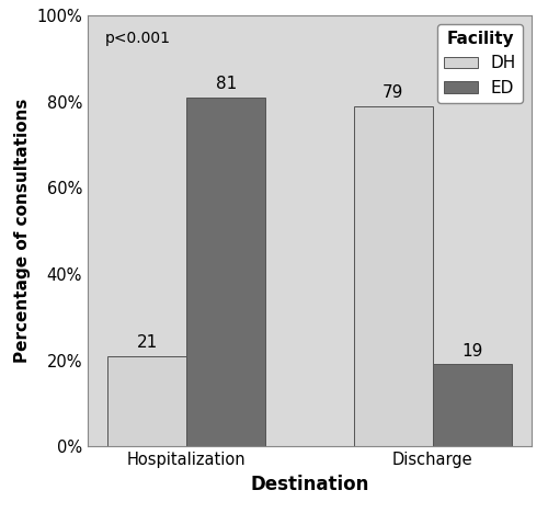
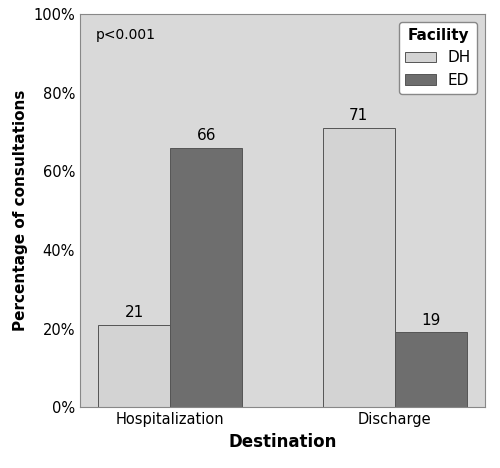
ED/Hospitalization: 81 -> 66
DH/Discharge: 79 -> 71
